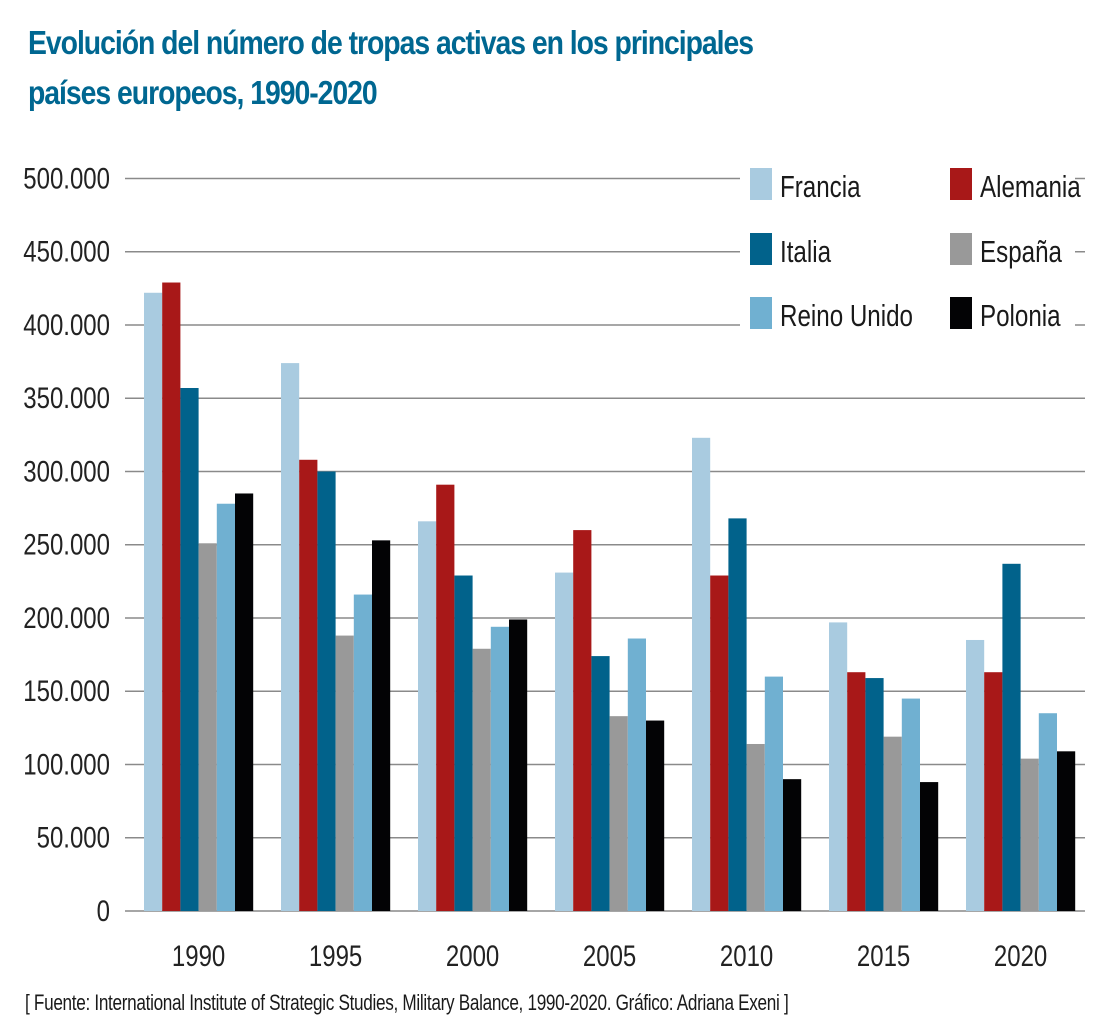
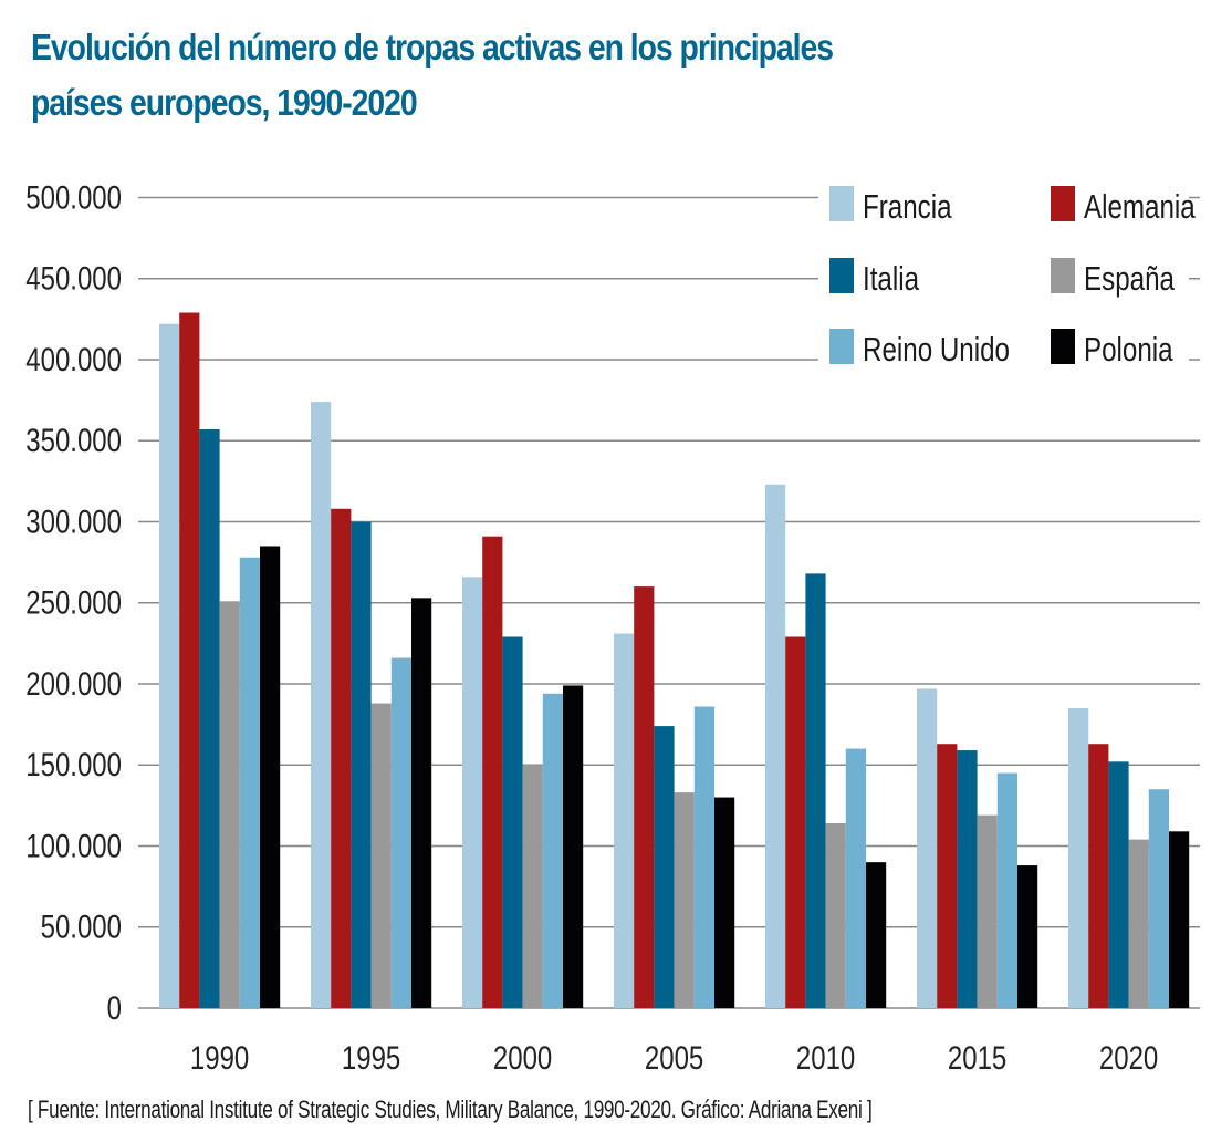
España/2000: 179000 -> 150000
Italia/2020: 237000 -> 152000
